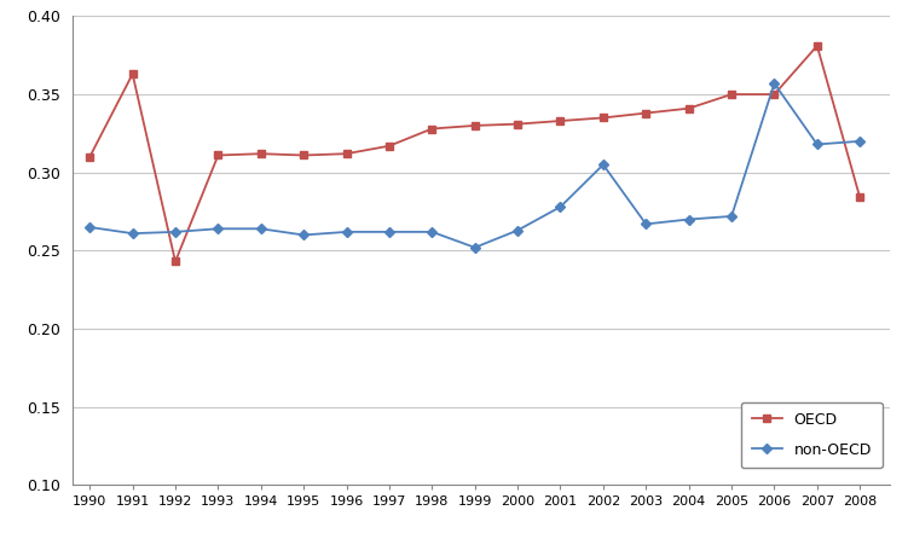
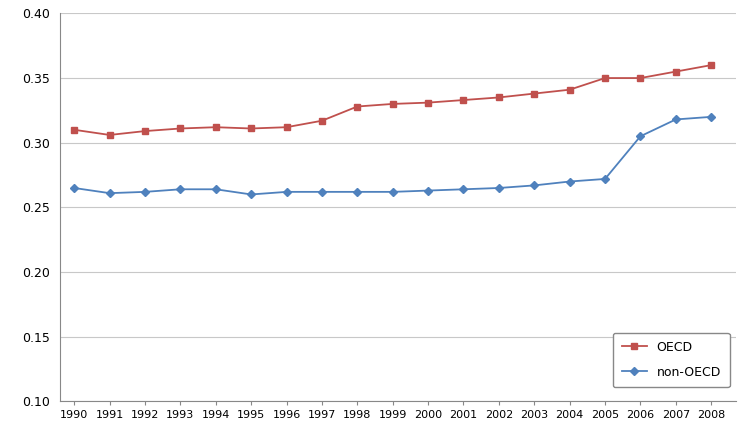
OECD/1991: 0.363 -> 0.306
OECD/1992: 0.243 -> 0.309
non-OECD/1999: 0.252 -> 0.262
non-OECD/2001: 0.278 -> 0.264
non-OECD/2002: 0.305 -> 0.265
non-OECD/2006: 0.357 -> 0.305
OECD/2007: 0.381 -> 0.355
OECD/2008: 0.284 -> 0.360
